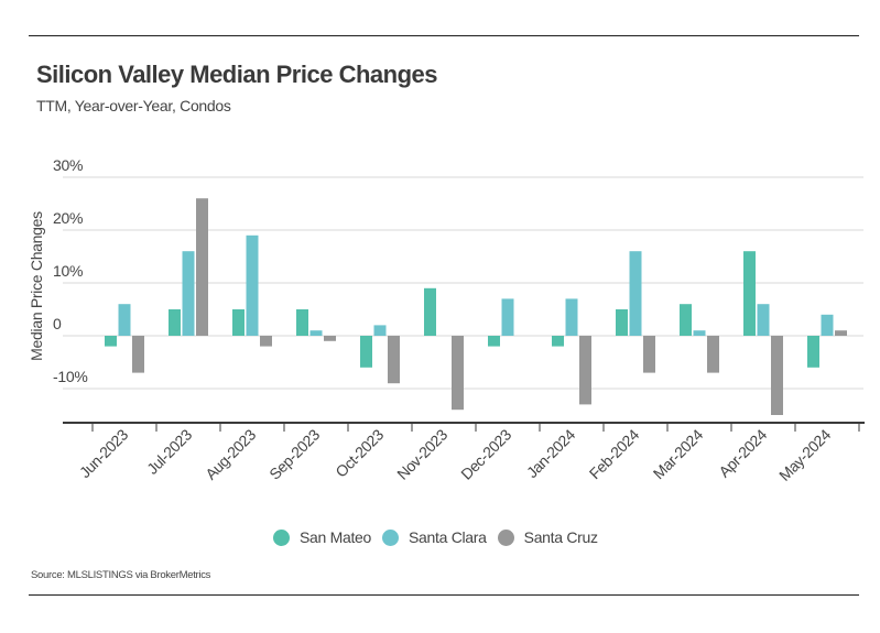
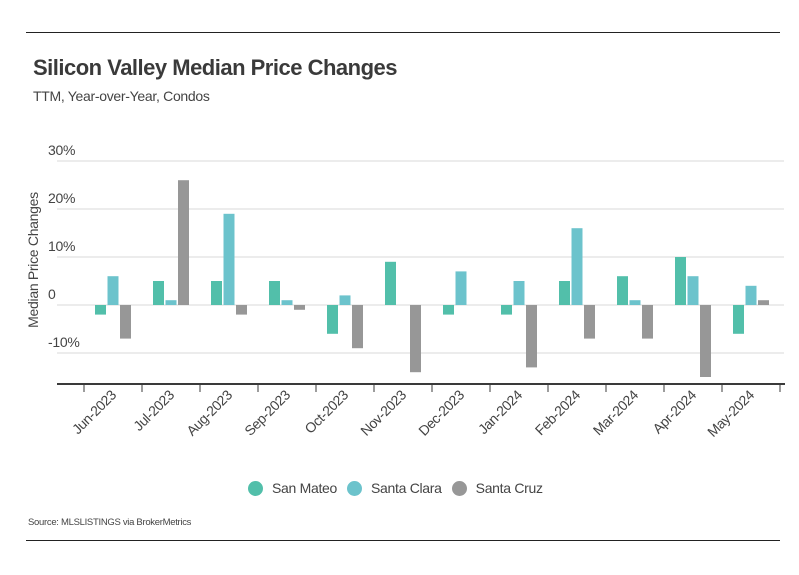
Santa Clara/Jul-2023: 16% -> 1%
Santa Clara/Jan-2024: 7% -> 5%
San Mateo/Apr-2024: 16% -> 10%
